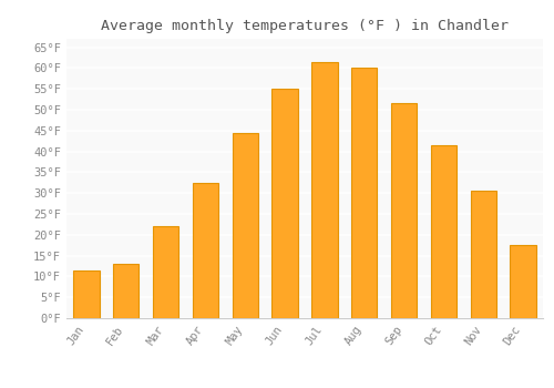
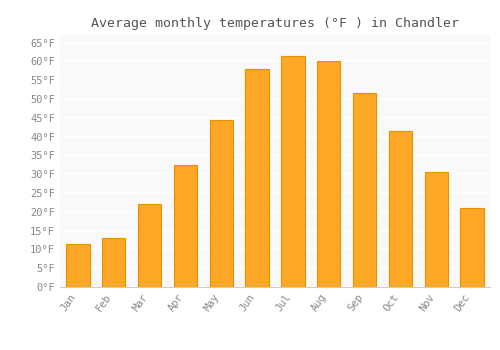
Jun: 55.0°F -> 58.0°F
Dec: 17.5°F -> 21.0°F
